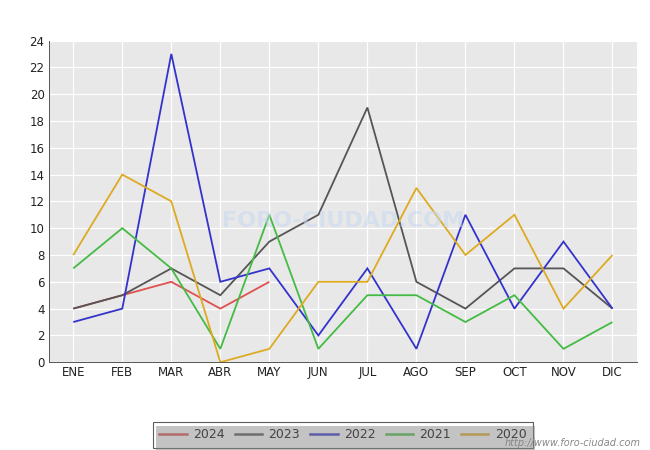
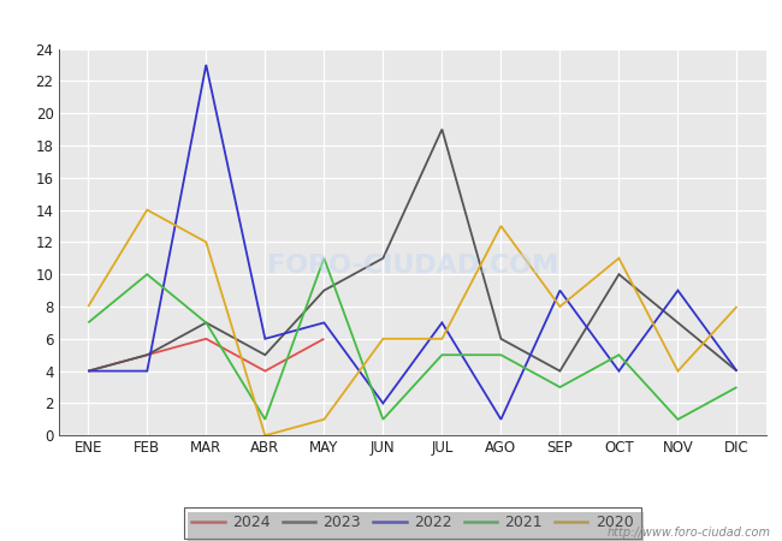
2022/ENE: 3 -> 4
2022/SEP: 11 -> 9
2023/OCT: 7 -> 10
